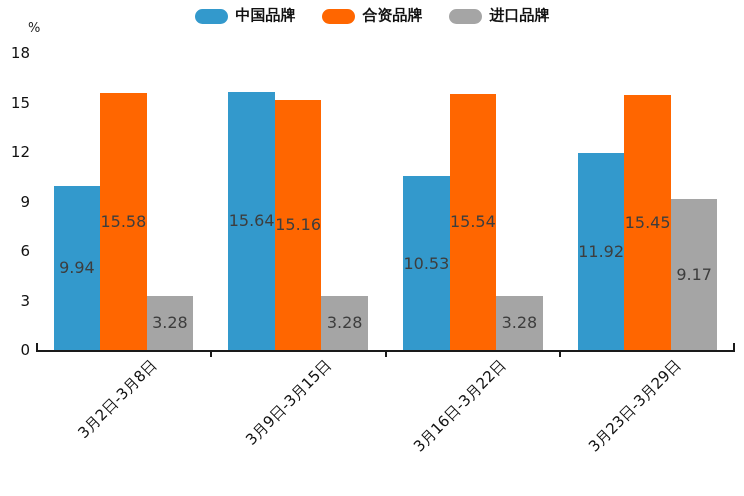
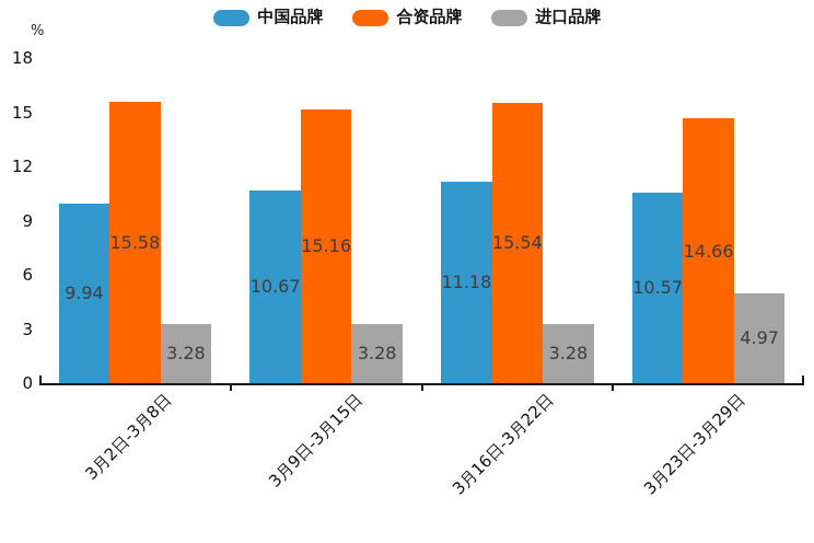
中国品牌/3月9日-3月15日: 15.64 -> 10.67
中国品牌/3月16日-3月22日: 10.53 -> 11.18
中国品牌/3月23日-3月29日: 11.92 -> 10.57
合资品牌/3月23日-3月29日: 15.45 -> 14.66
进口品牌/3月23日-3月29日: 9.17 -> 4.97
